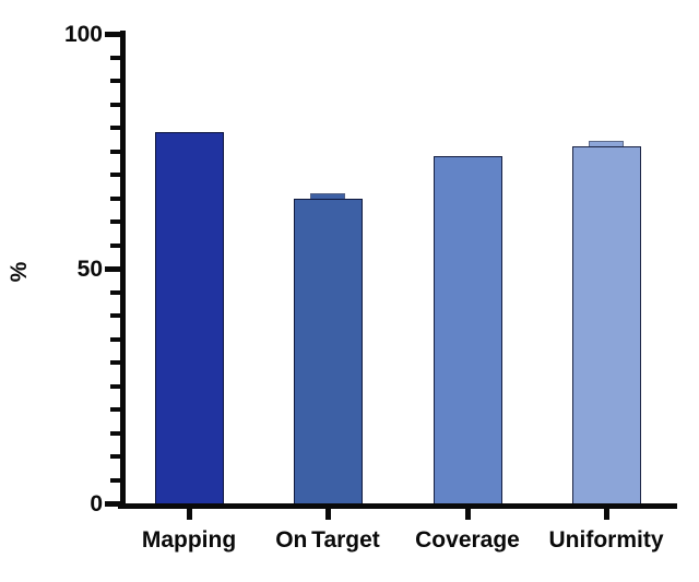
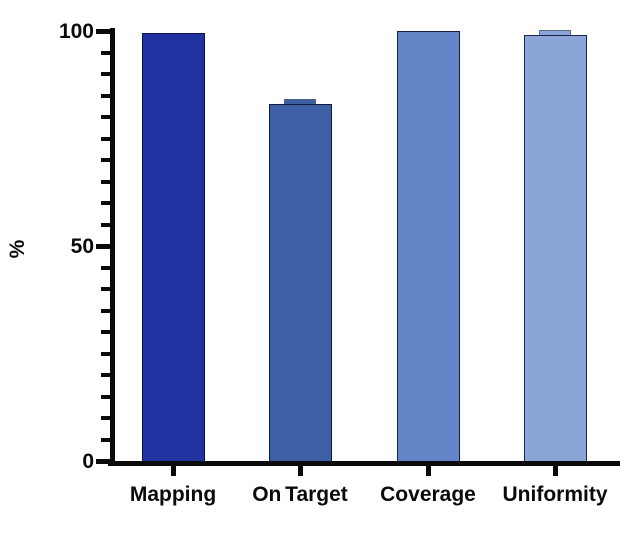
Mapping: 79 -> 100
On Target: 65 -> 83
Coverage: 74 -> 100
Uniformity: 76 -> 99
